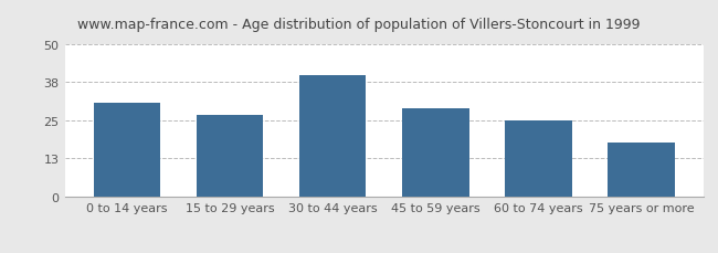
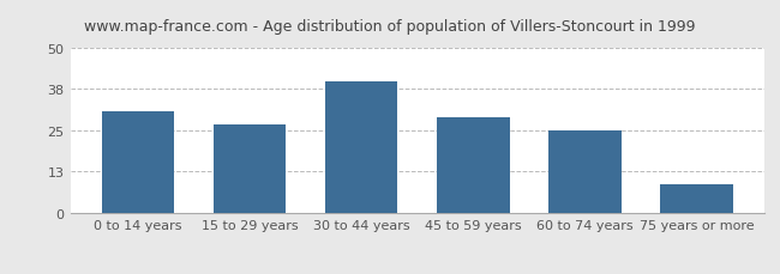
75 years or more: 18 -> 9
